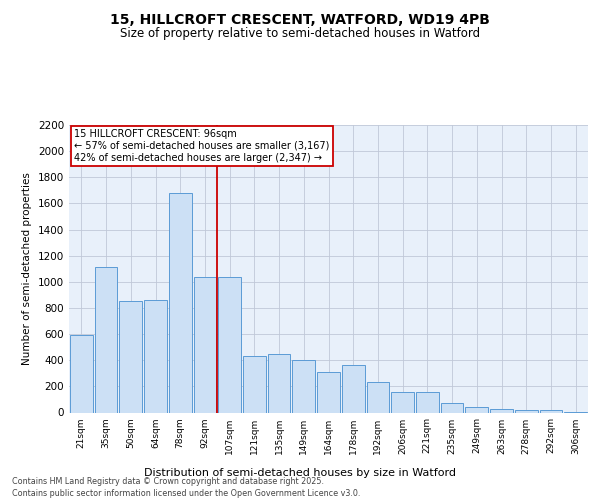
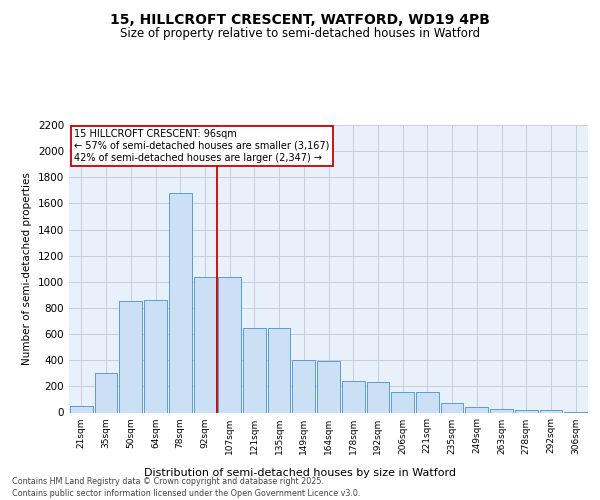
21sqm: 590 -> 50
35sqm: 1110 -> 300
121sqm: 430 -> 650
135sqm: 450 -> 650
164sqm: 310 -> 400
178sqm: 360 -> 240
